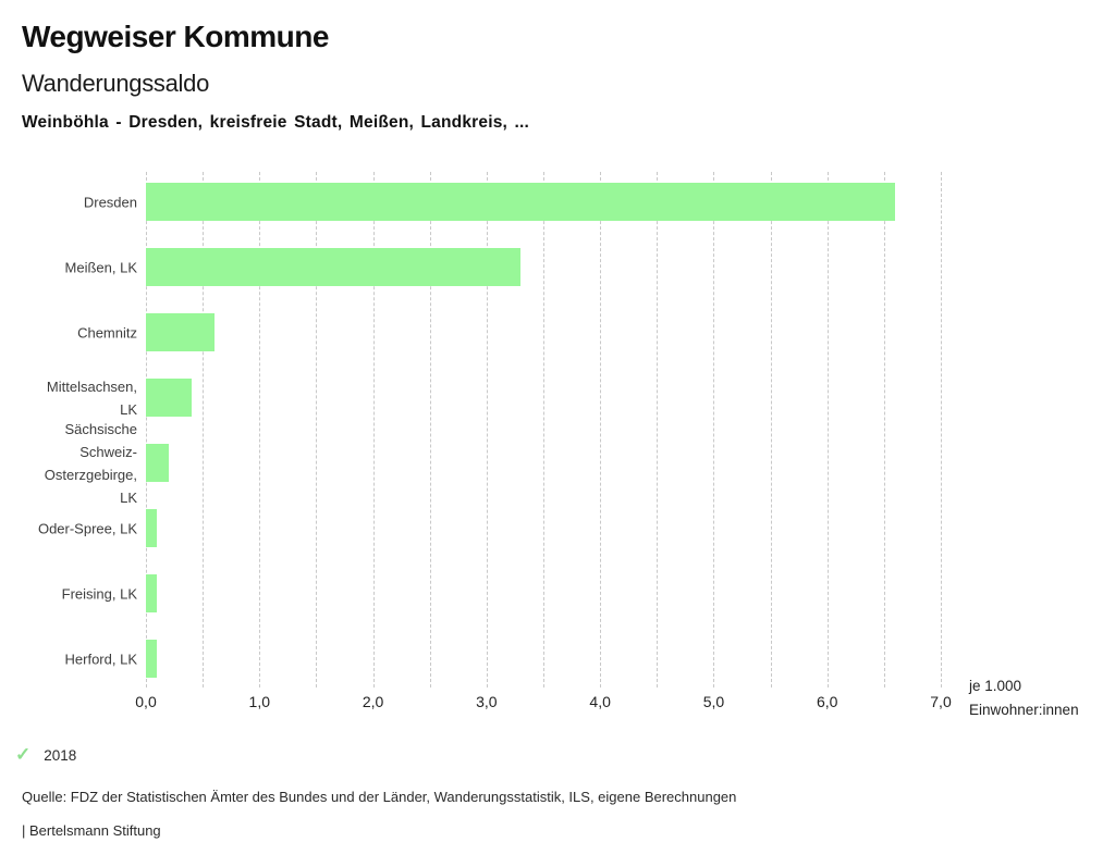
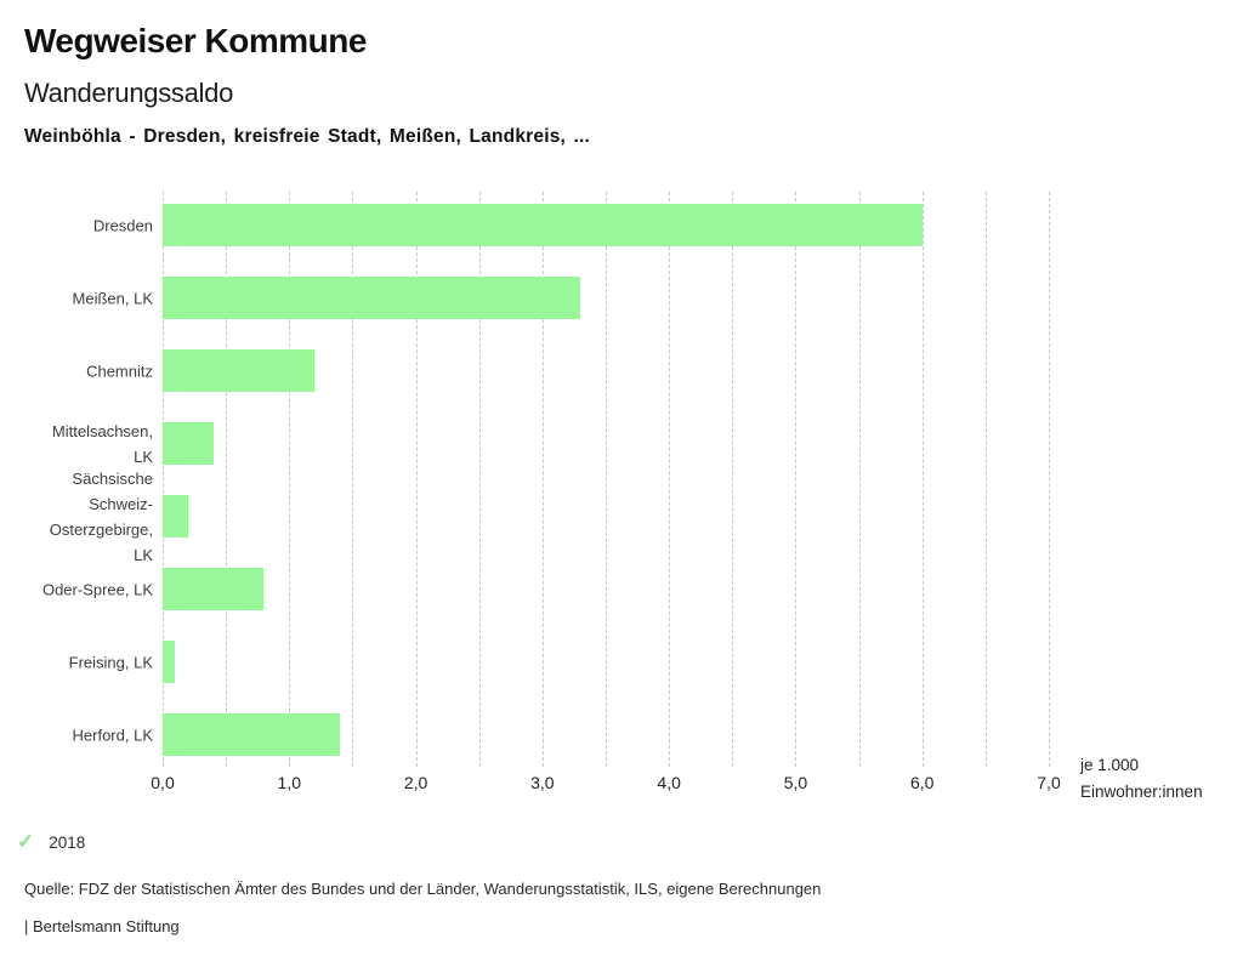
Dresden: 6,6 -> 6,0
Chemnitz: 0,6 -> 1,2
Oder-Spree, LK: 0,1 -> 0,8
Herford, LK: 0,1 -> 1,4
